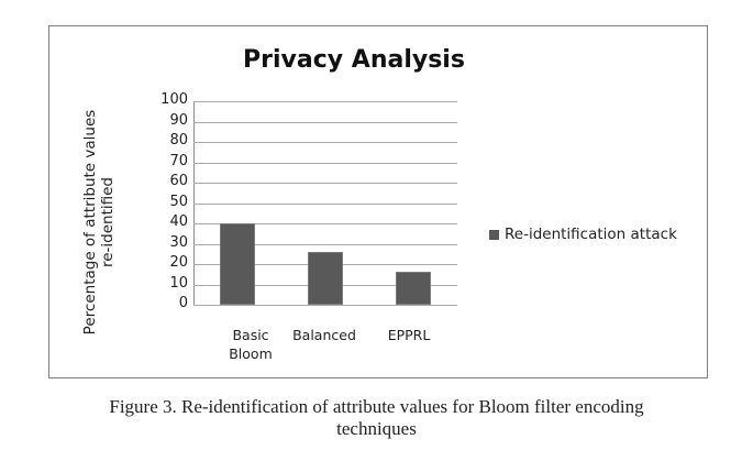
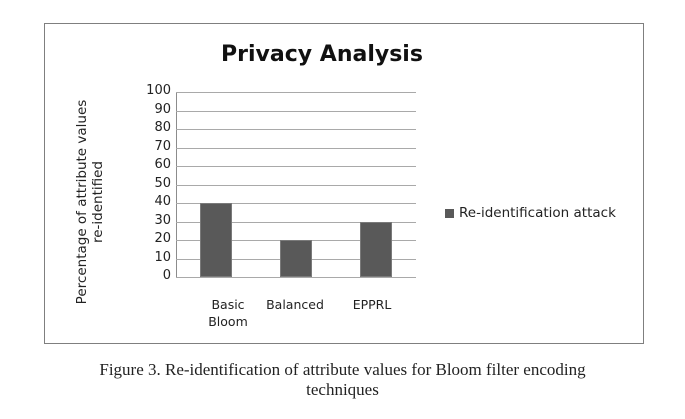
Balanced: 26 -> 20
EPPRL: 16 -> 30
